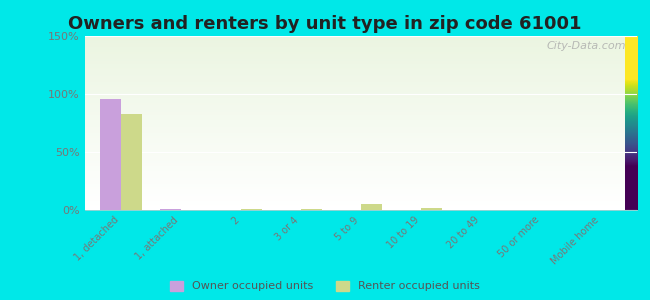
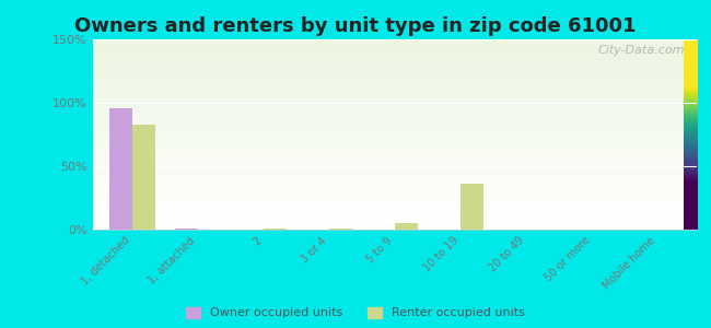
Renter occupied units/10 to 19: 2% -> 36%
